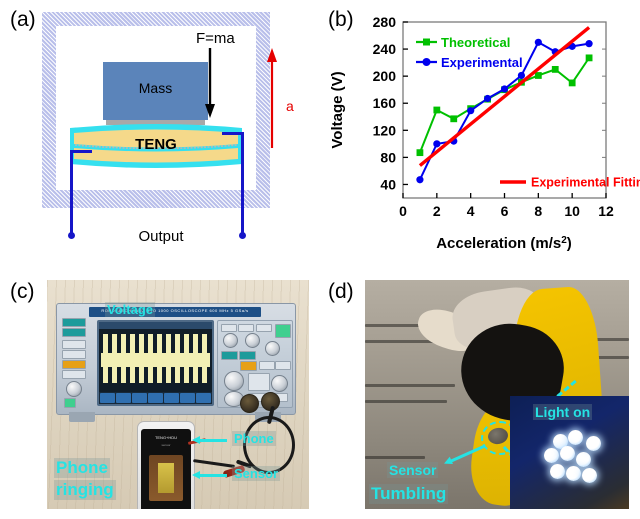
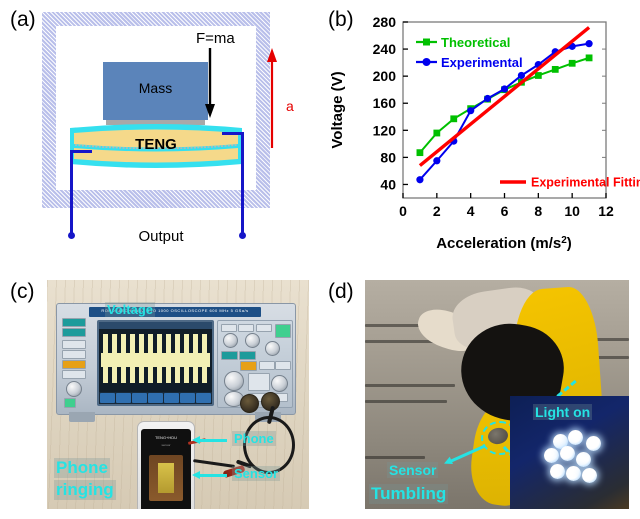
Theoretical/2: 150 -> 120
Experimental/2: 100 -> 80
Experimental/8: 250 -> 220
Theoretical/10: 190 -> 220
